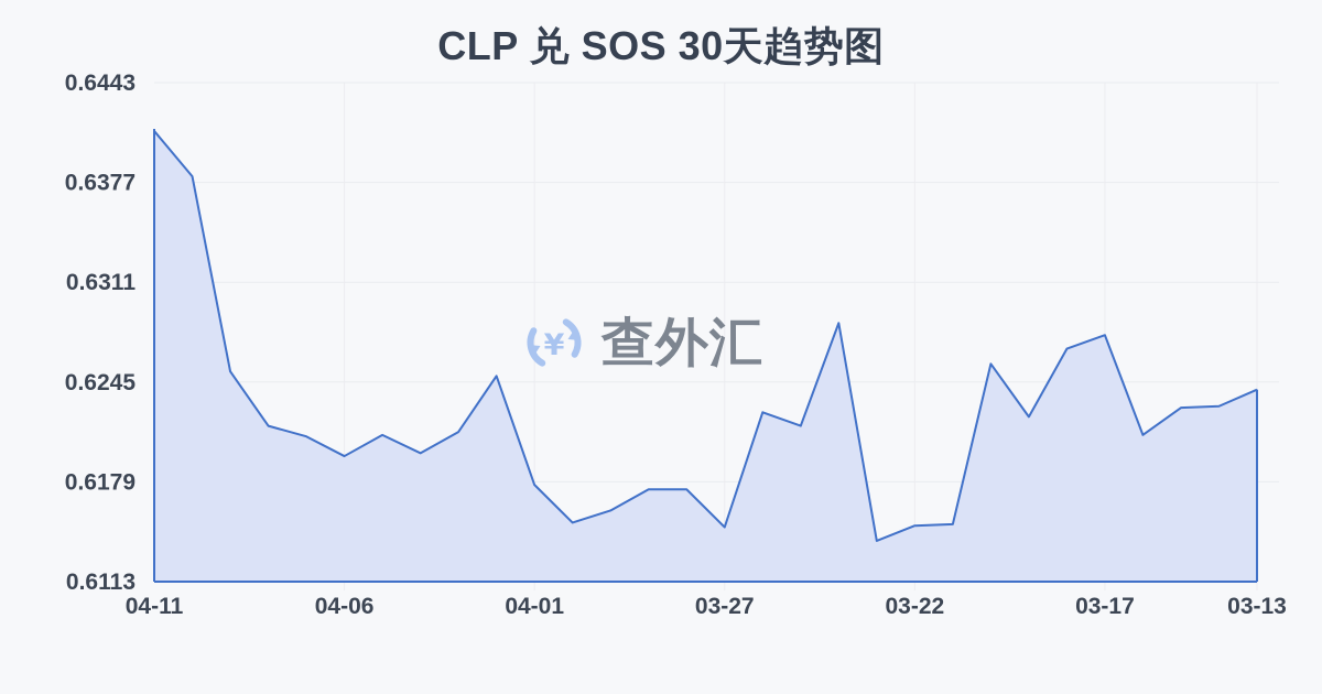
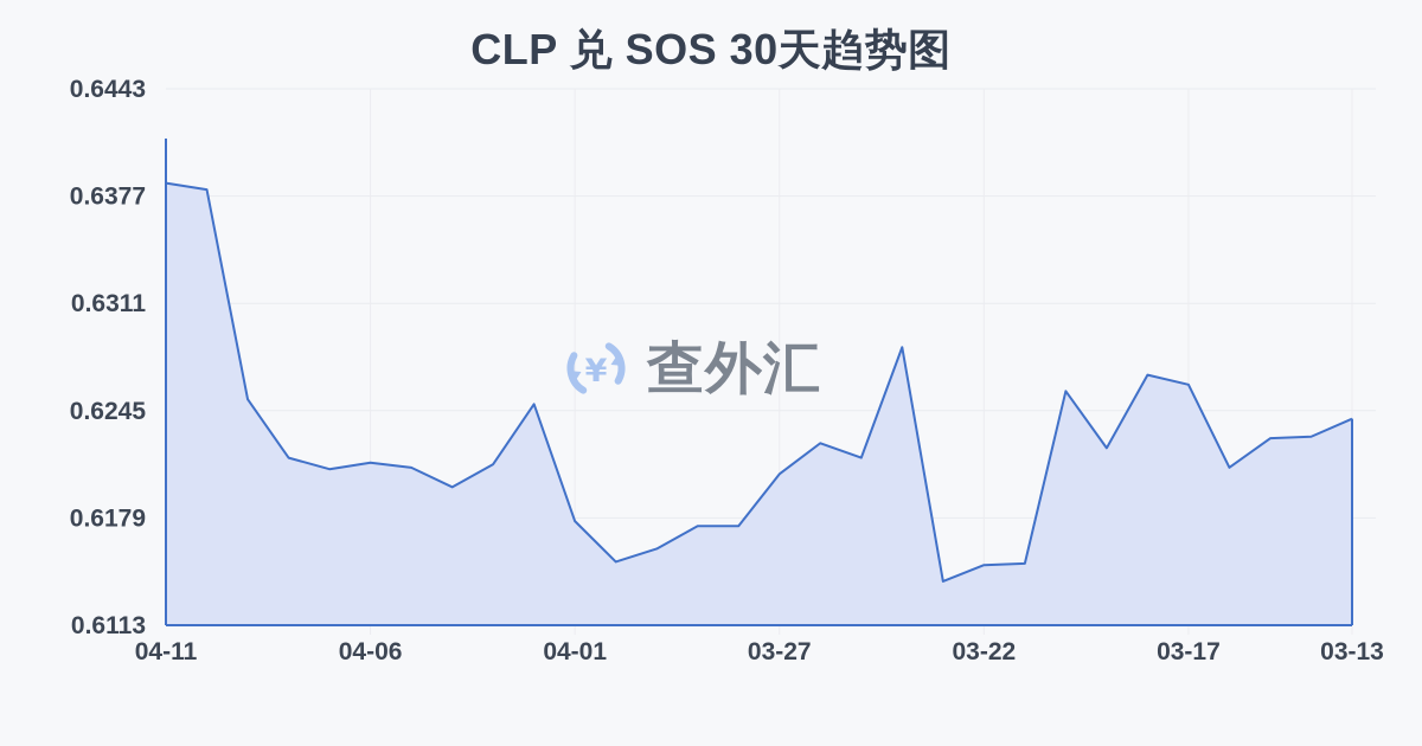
04-11: 0.6411 -> 0.6385
04-06: 0.6196 -> 0.6213
03-27: 0.6149 -> 0.6206
03-17: 0.6276 -> 0.6261
